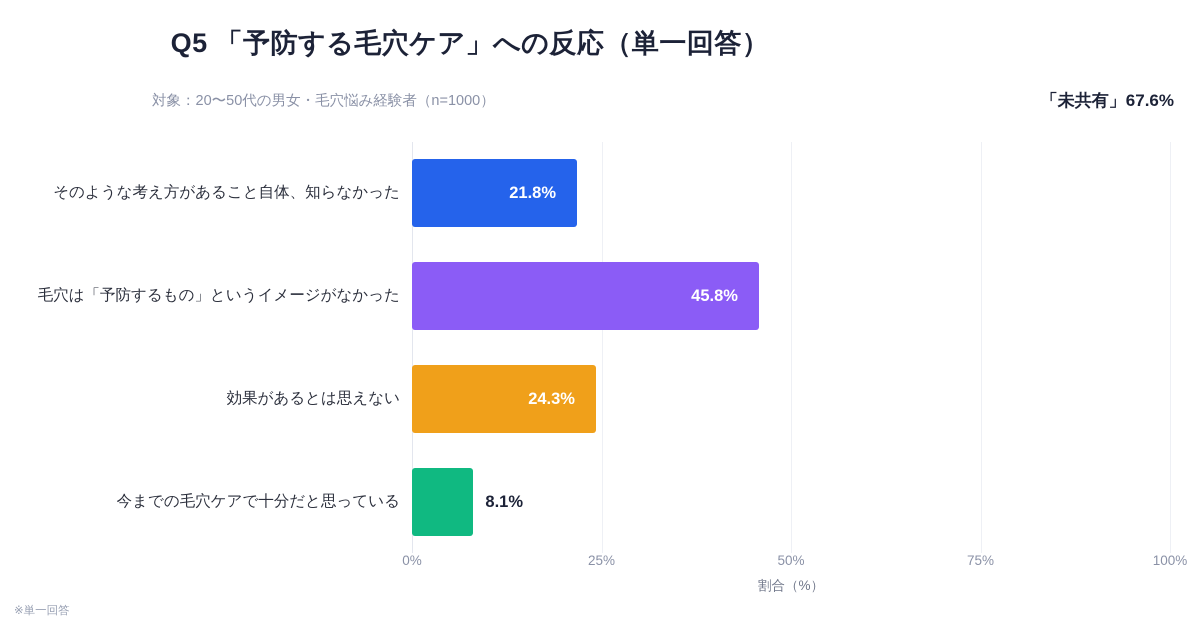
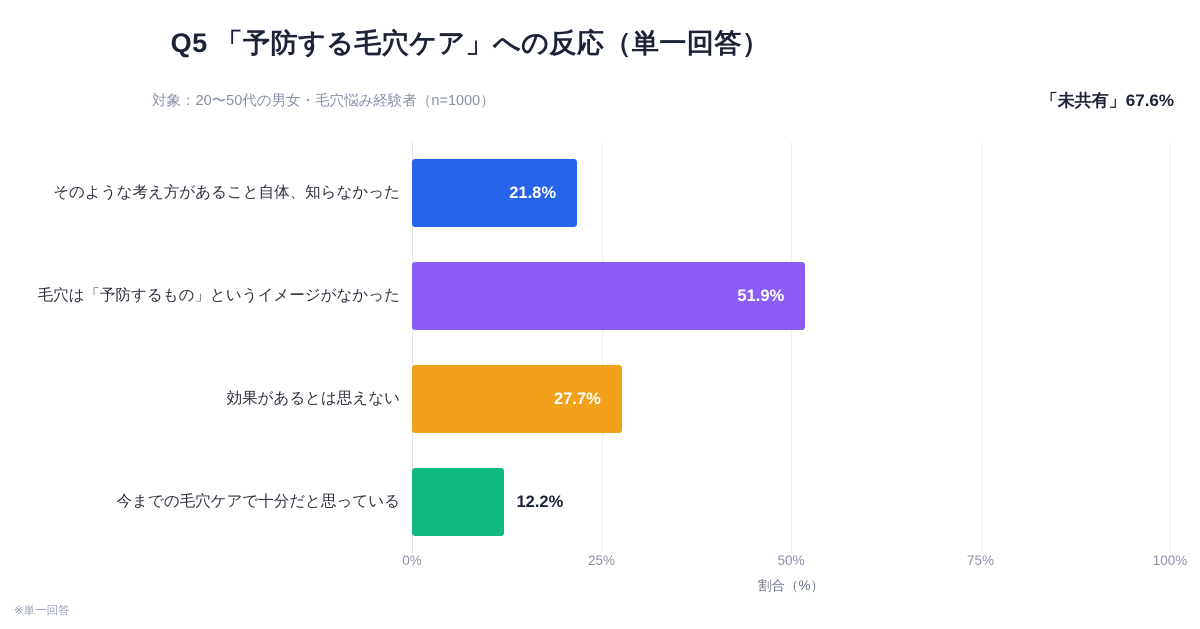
毛穴は「予防するもの」というイメージがなかった: 45.8% -> 51.9%
効果があるとは思えない: 24.3% -> 27.7%
今までの毛穴ケアで十分だと思っている: 8.1% -> 12.2%
